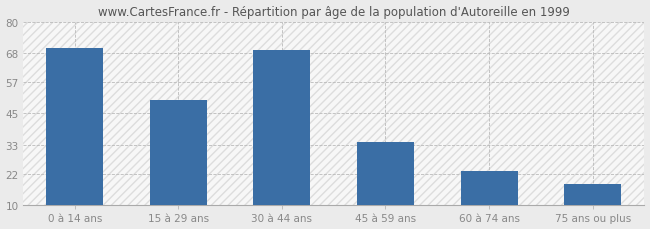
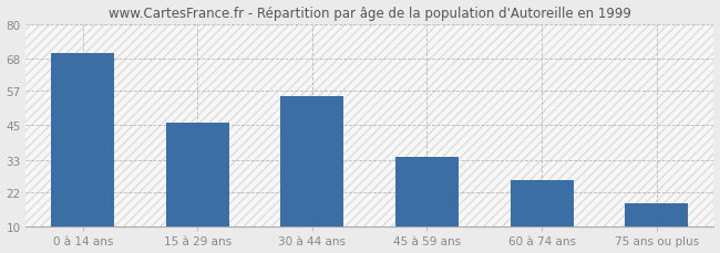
15 à 29 ans: 50 -> 46
30 à 44 ans: 69 -> 55
60 à 74 ans: 23 -> 26
